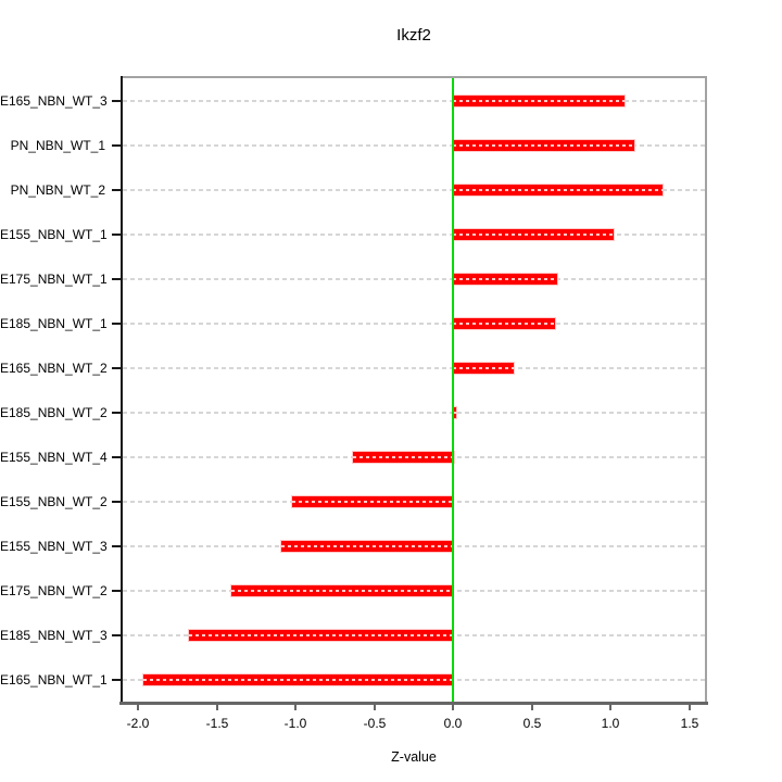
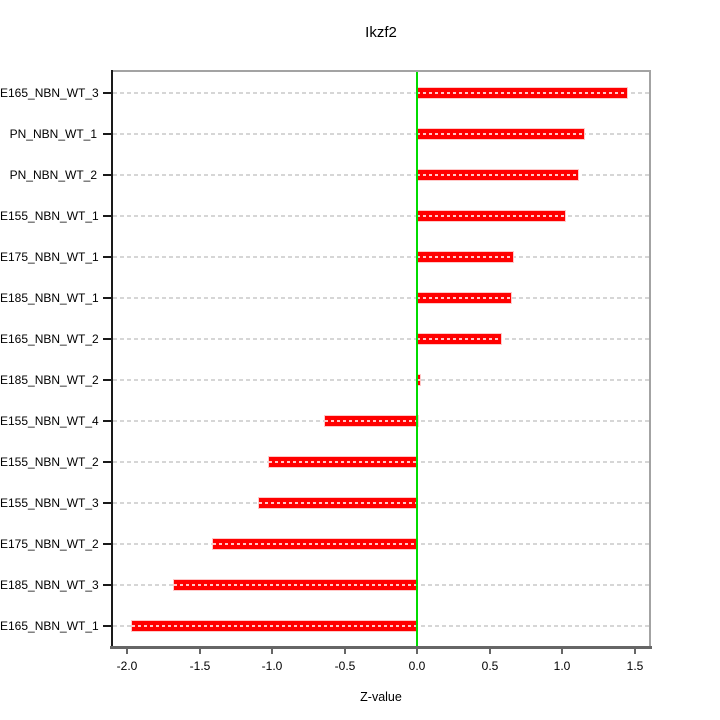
E165_NBN_WT_3: 1.09 -> 1.45
PN_NBN_WT_2: 1.33 -> 1.11
E165_NBN_WT_2: 0.39 -> 0.58
